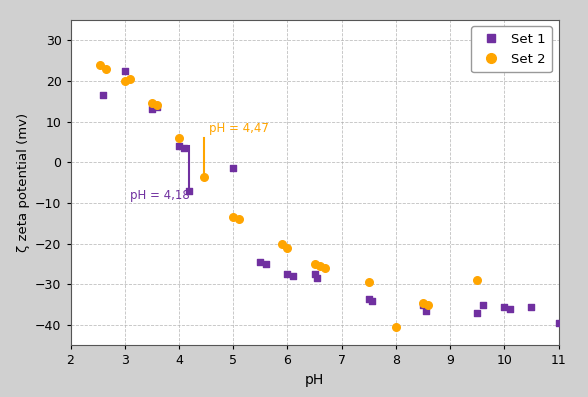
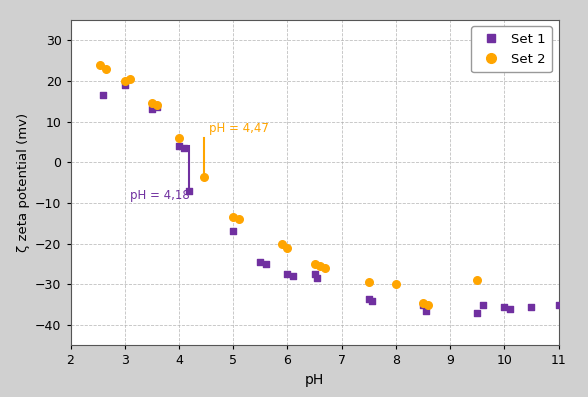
Set 1/3: 22.5 -> 19.0
Set 1/5: -1.5 -> -17.0
Set 2/8: -40.5 -> -30.0
Set 1/11: -39.5 -> -35.0
